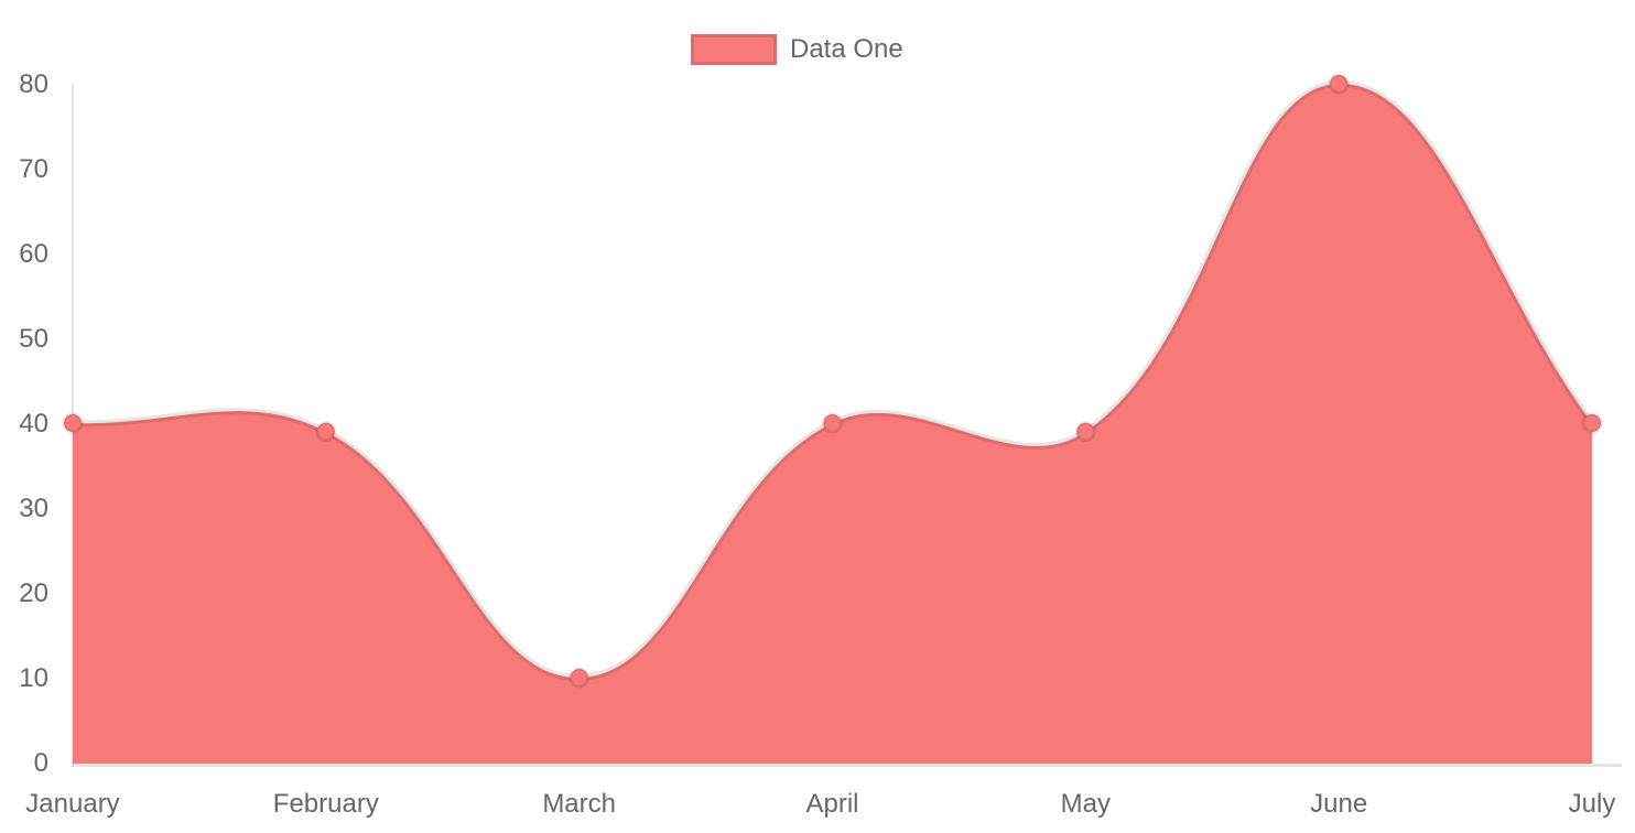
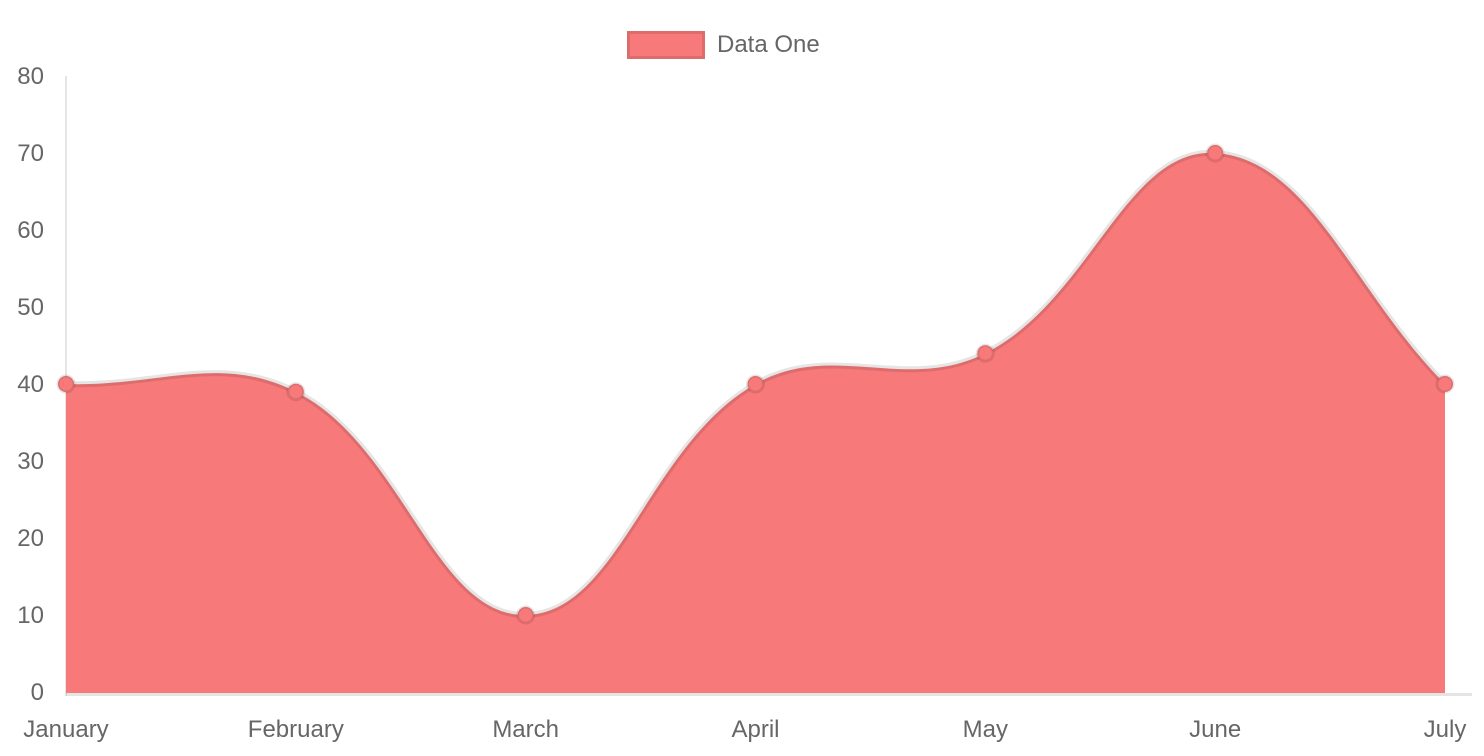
May: 39 -> 44
June: 80 -> 70
